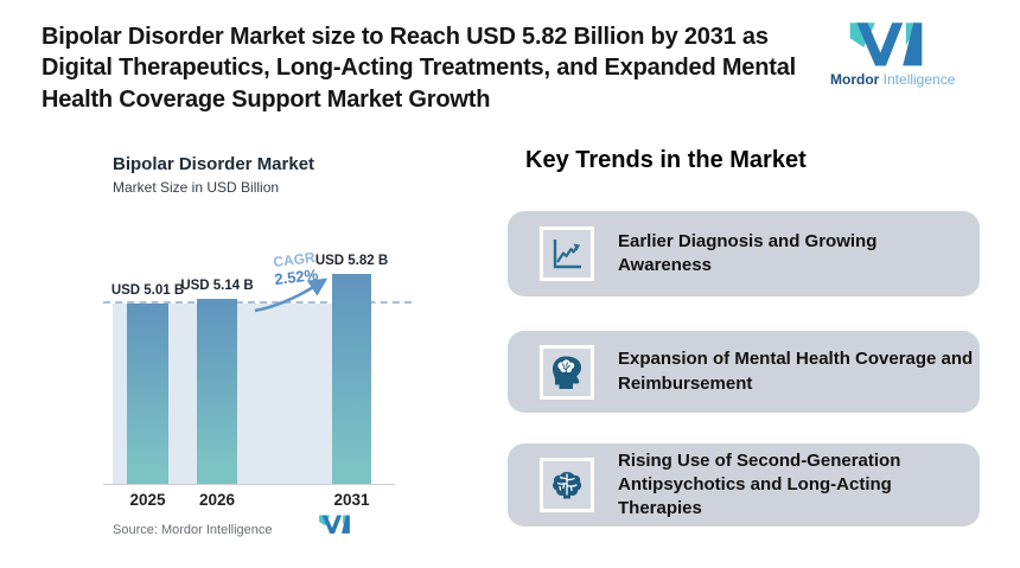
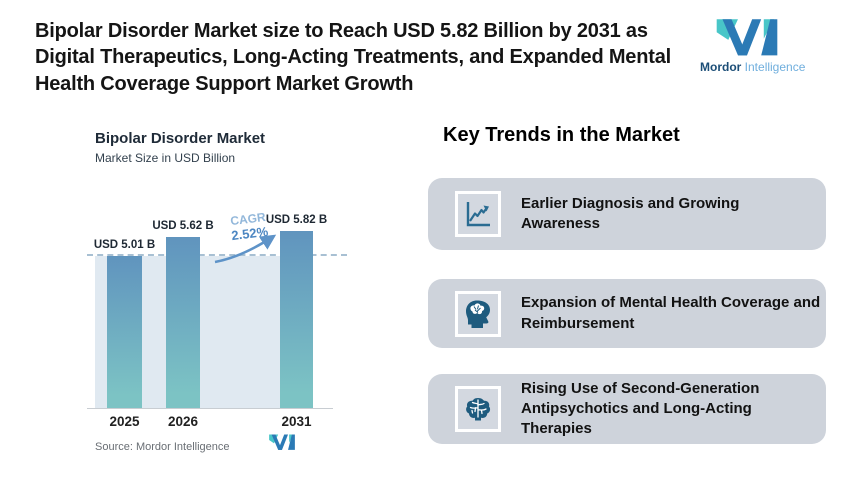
2026: 5.14 -> 5.62
